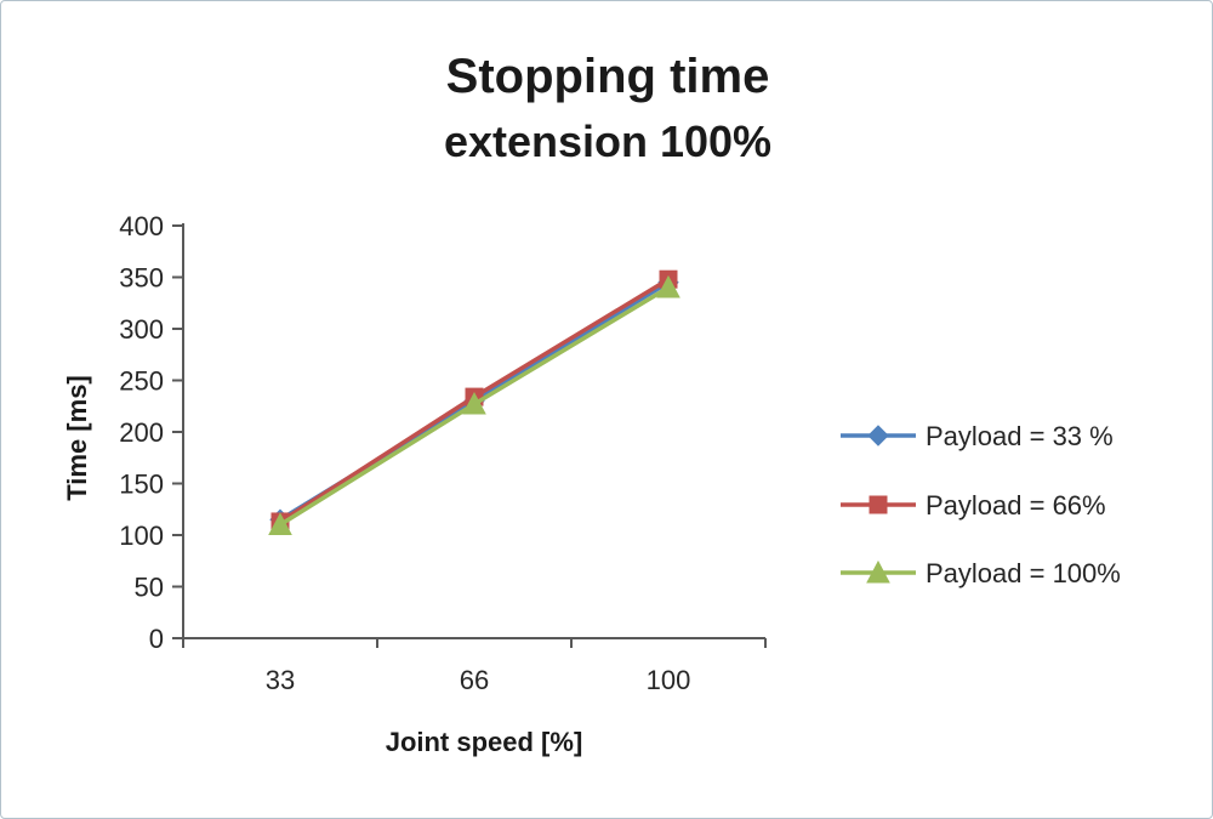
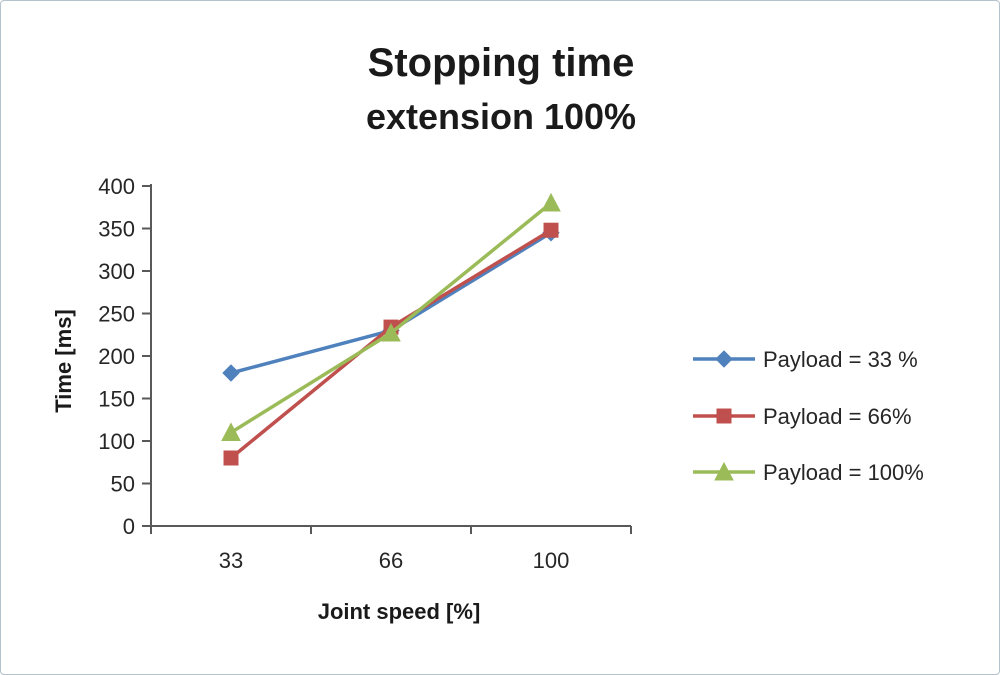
Payload = 33 %/33: 120 -> 180
Payload = 66%/33: 110 -> 80
Payload = 100%/100: 340 -> 380
